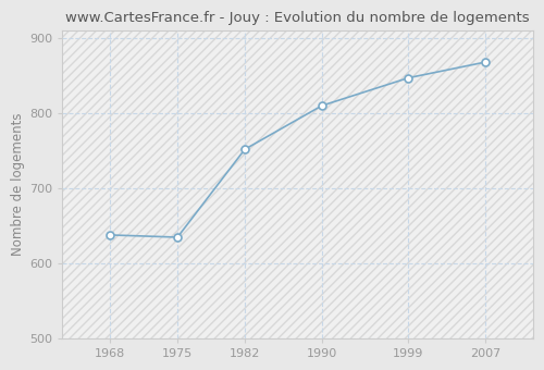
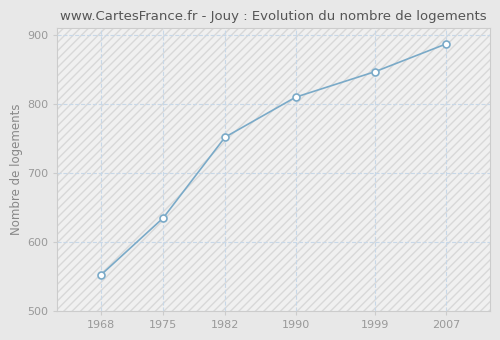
1968: 638 -> 553
2007: 868 -> 887
